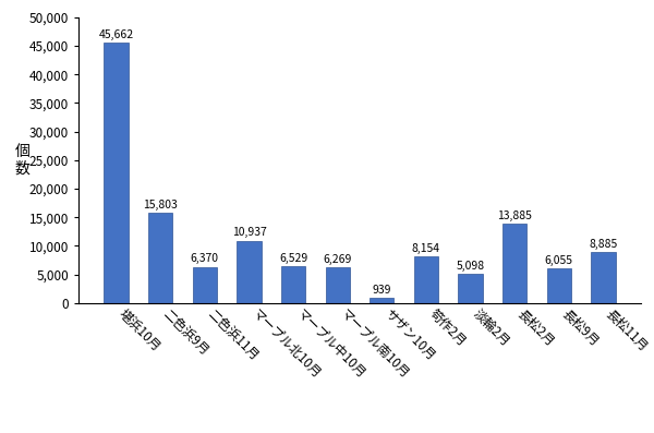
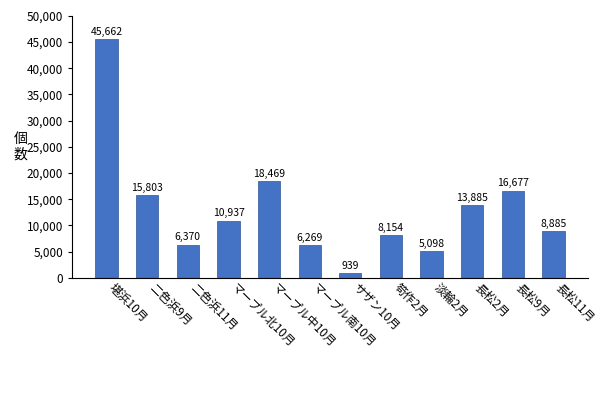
マープル中10月: 6,529 -> 18,469
長松9月: 6,055 -> 16,677
